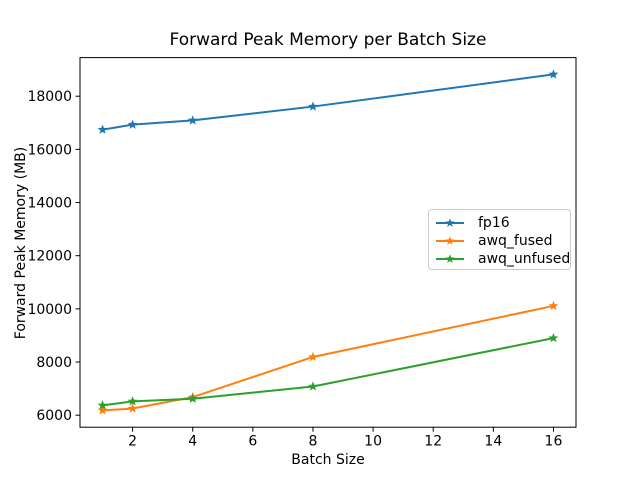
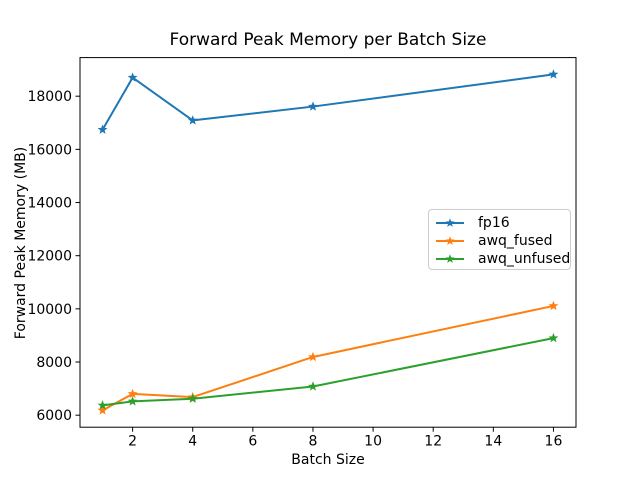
fp16/2: 16900 -> 18700
awq_fused/2: 6200 -> 6800
